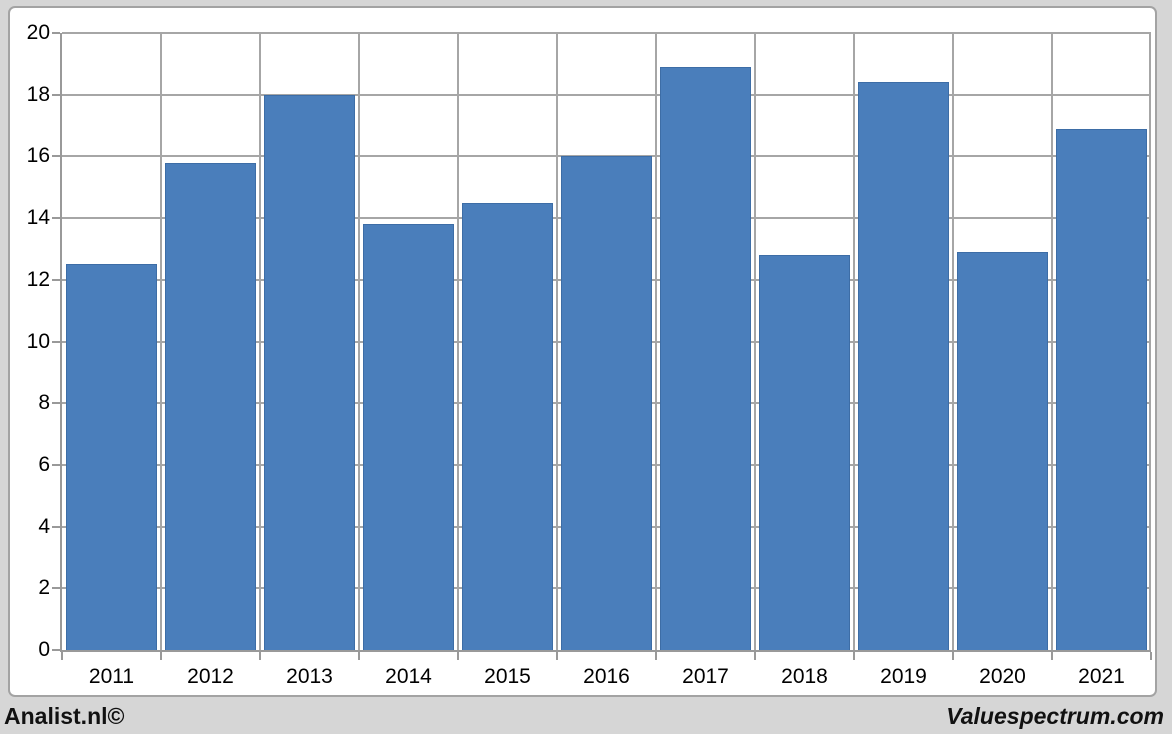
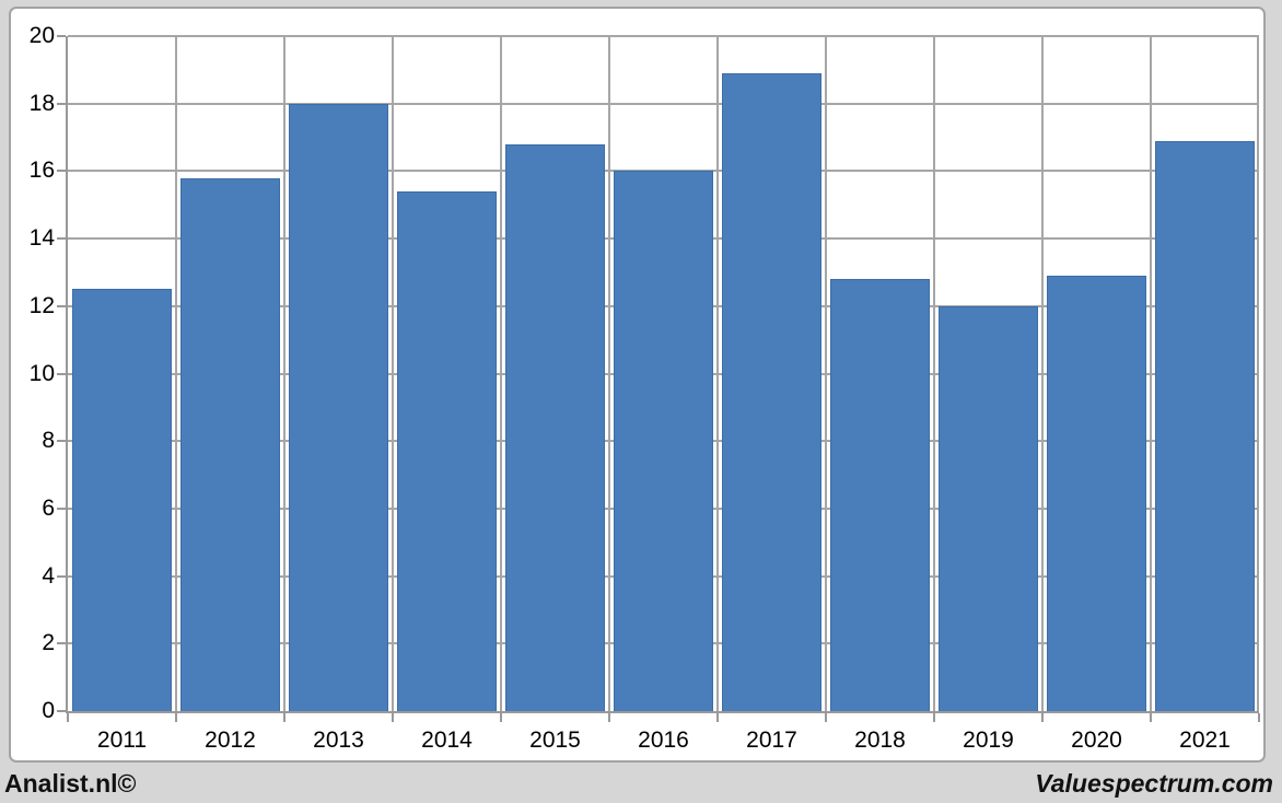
2014: 13.8 -> 15.4
2015: 14.5 -> 16.8
2019: 18.4 -> 12.0
